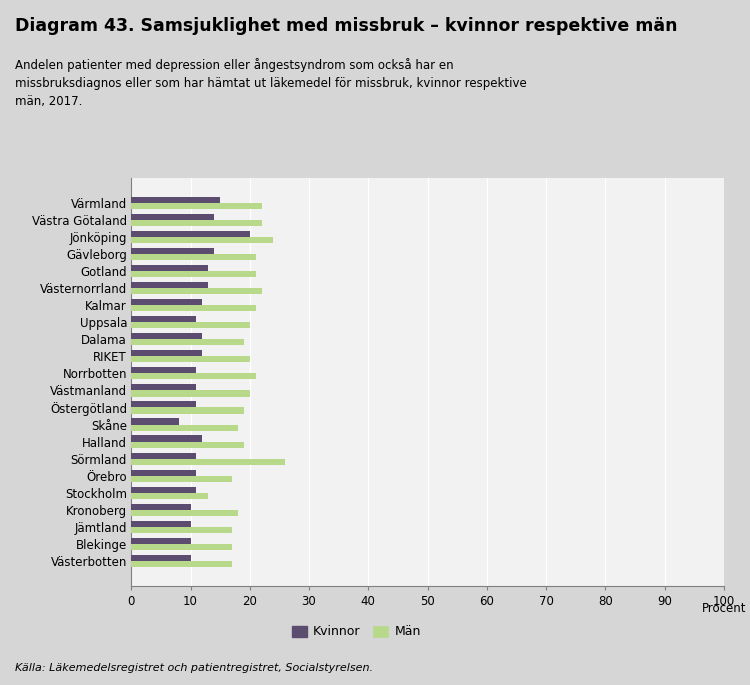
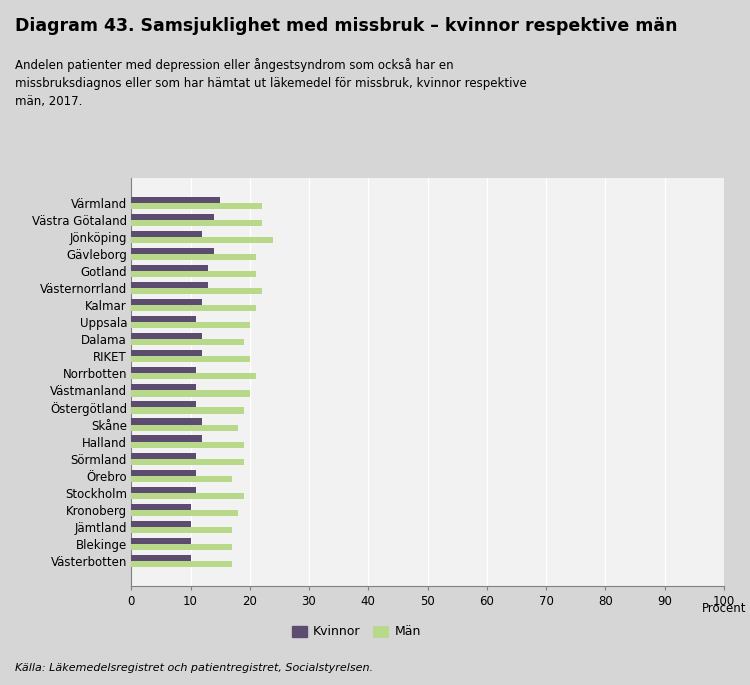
Kvinnor/Jönköping: 20 -> 12
Kvinnor/Skåne: 8 -> 12
Män/Sörmland: 26 -> 19
Män/Stockholm: 13 -> 19
